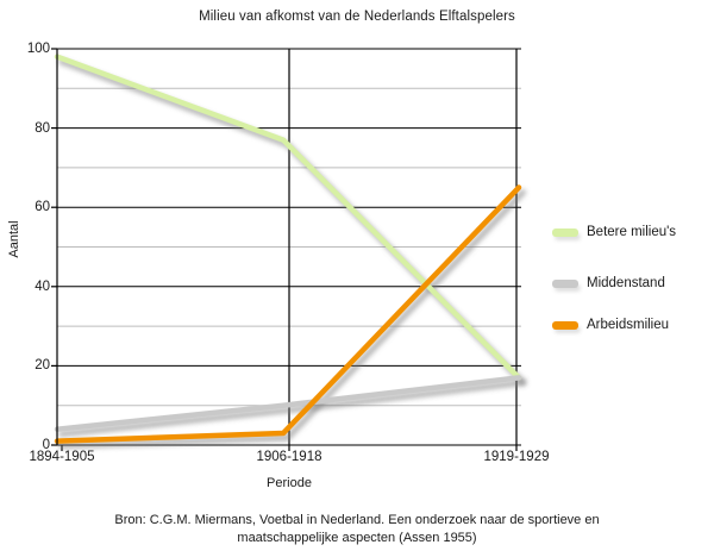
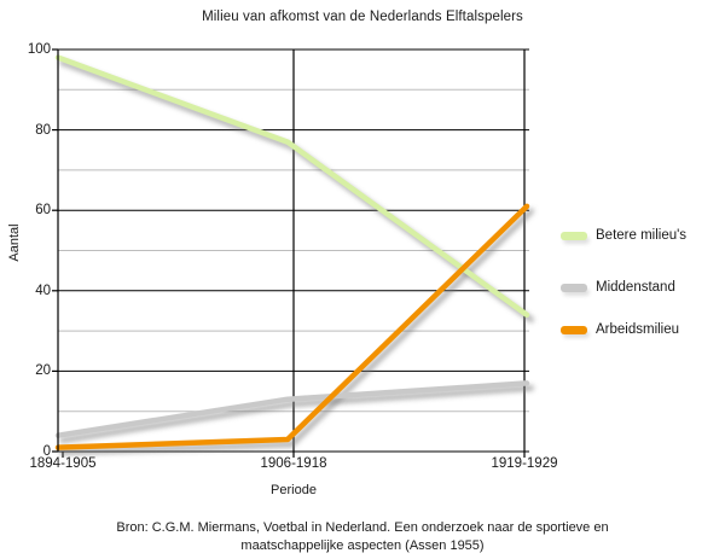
Middenstand/1906-1918: 10 -> 13
Betere milieu's/1919-1929: 17 -> 34
Arbeidsmilieu/1919-1929: 65 -> 61
